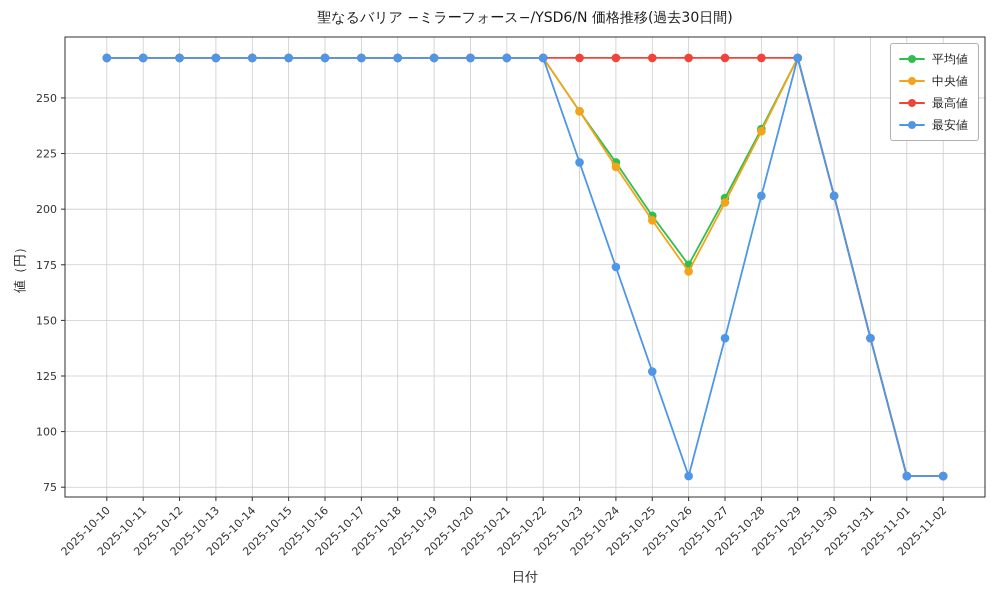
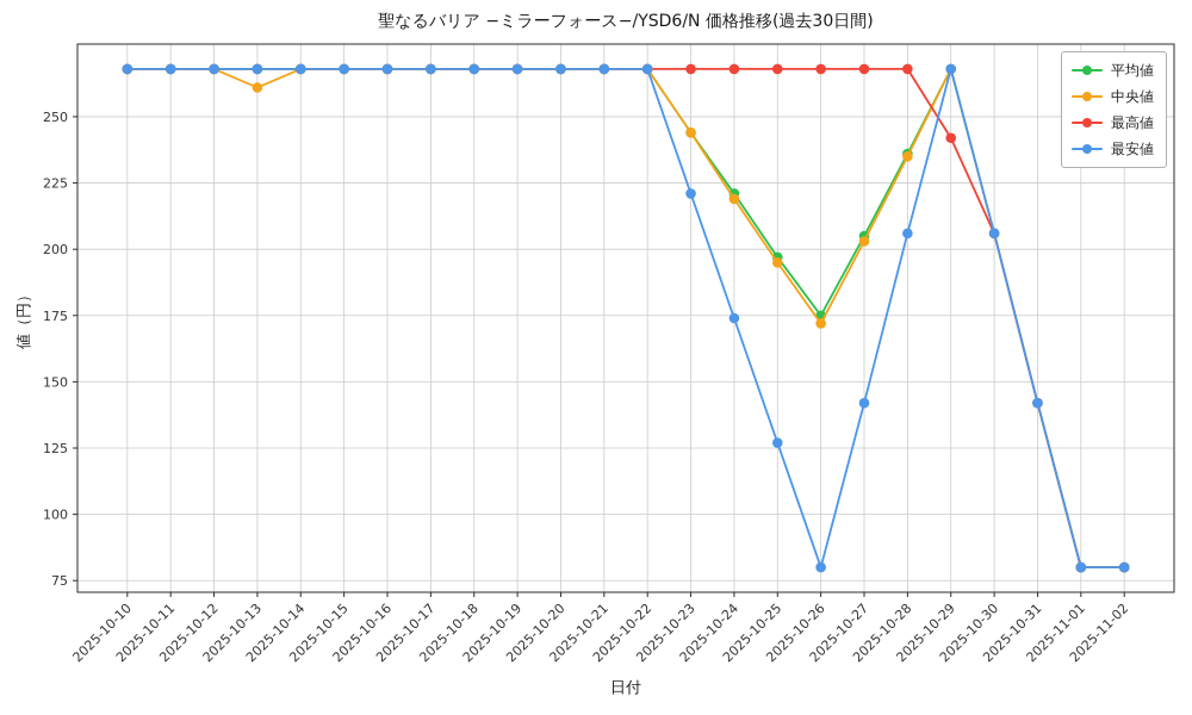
中央値/2025-10-13: 268 -> 261
最高値/2025-10-29: 268 -> 242
